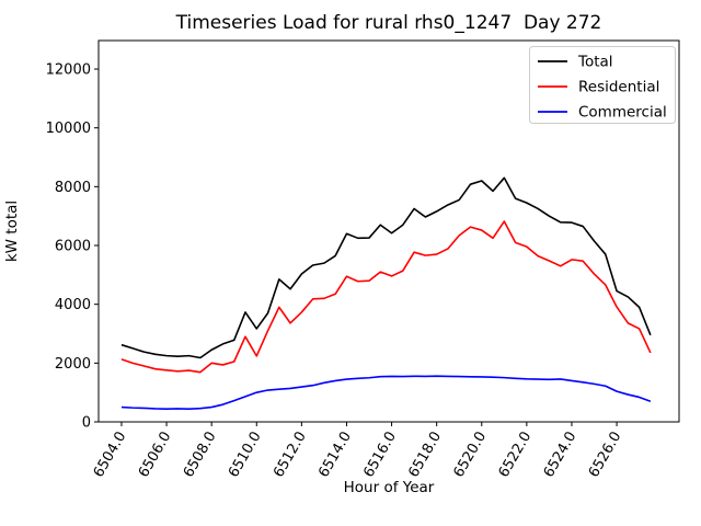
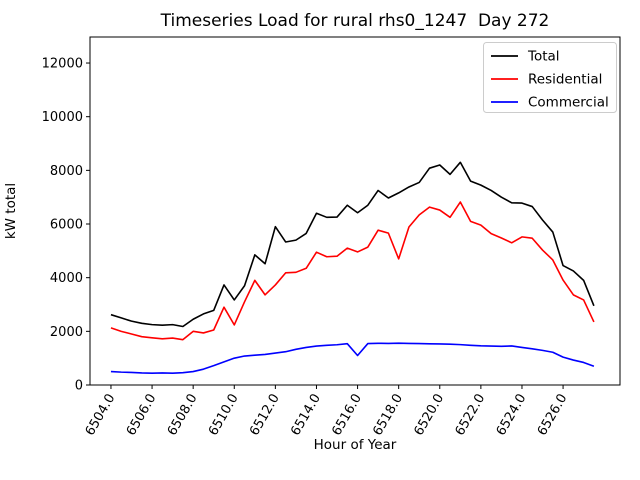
Total/6512.0: 5000 -> 5900
Commercial/6516.0: 1600 -> 1100
Residential/6518.0: 5700 -> 4700
